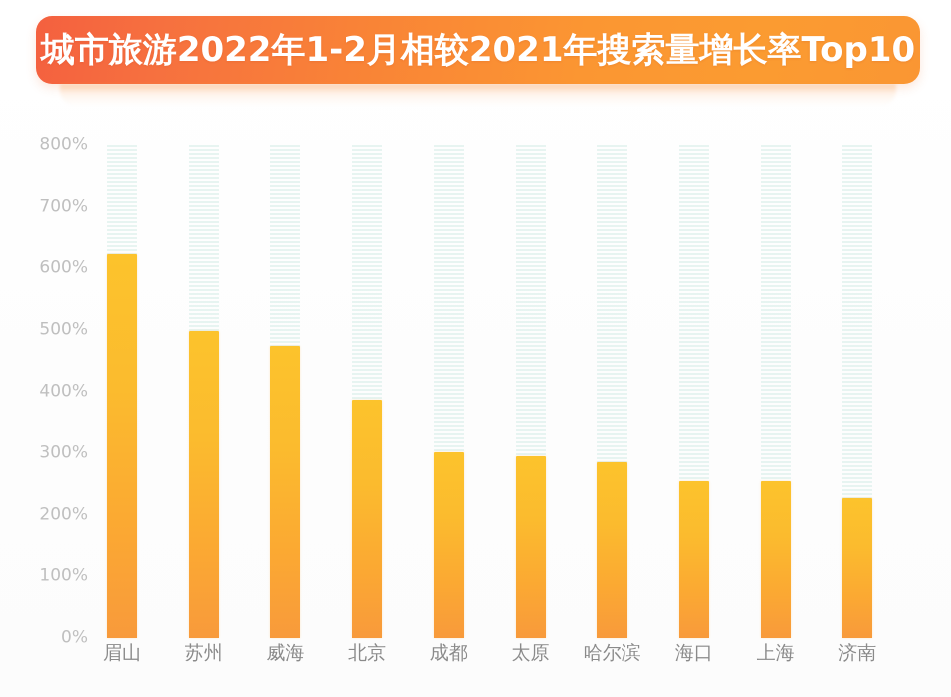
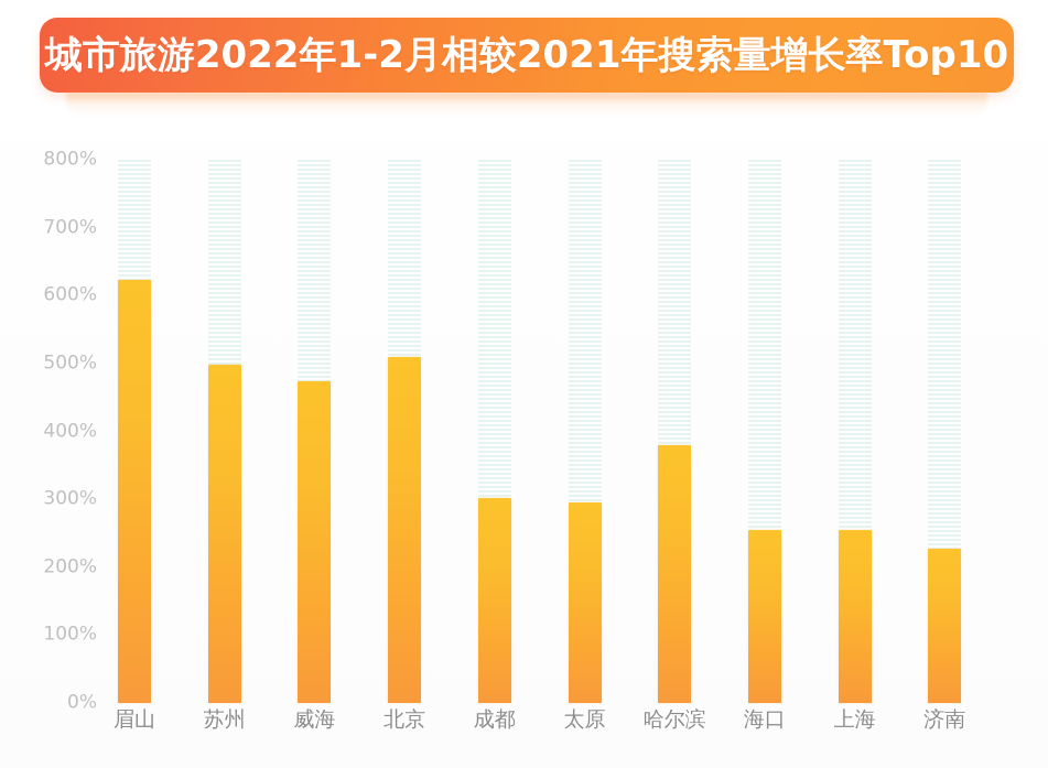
北京: 390% -> 510%
哈尔滨: 290% -> 380%
